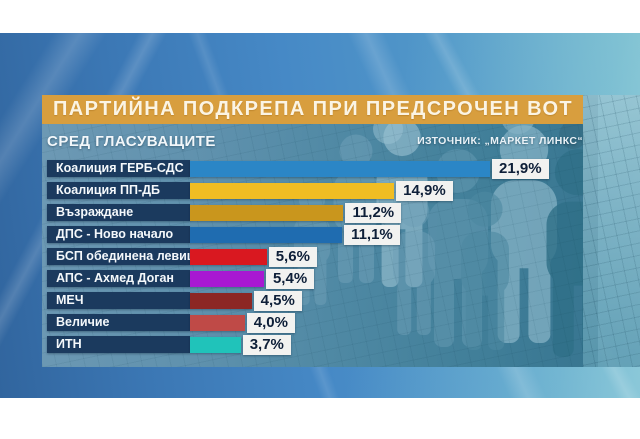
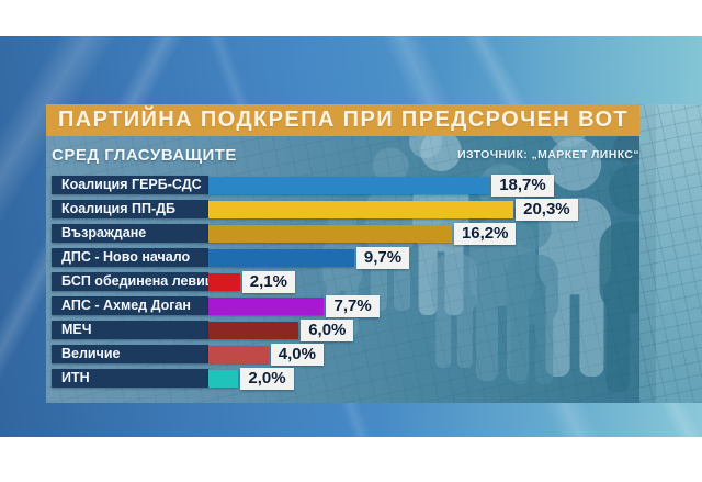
Коалиция ГЕРБ-СДС: 21,9% -> 18,7%
Коалиция ПП-ДБ: 14,9% -> 20,3%
Възраждане: 11,2% -> 16,2%
ДПС - Ново начало: 11,1% -> 9,7%
БСП обединена левица: 5,6% -> 2,1%
АПС - Ахмед Доган: 5,4% -> 7,7%
МЕЧ: 4,5% -> 6,0%
ИТН: 3,7% -> 2,0%
